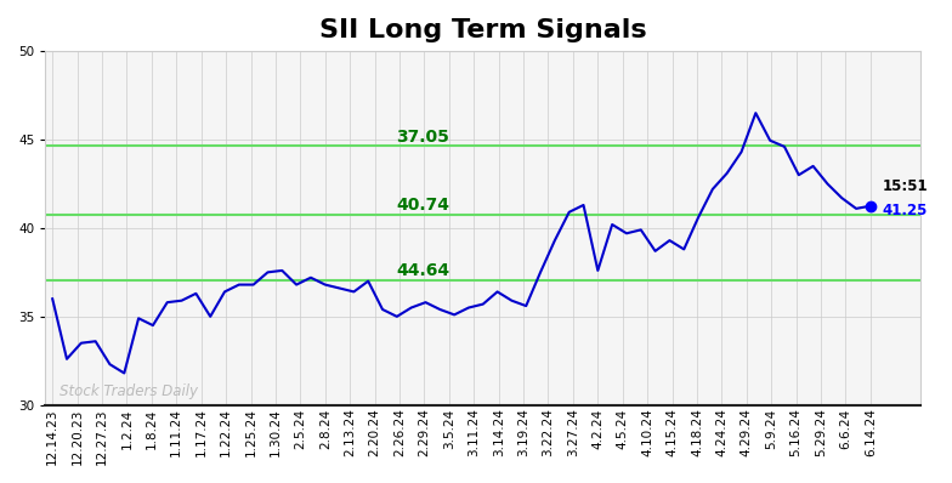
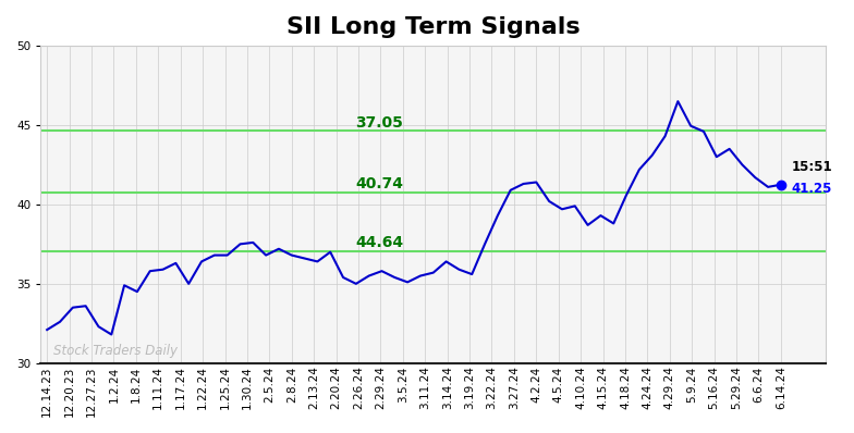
12.14.23: 36.0 -> 32.1
4.2.24: 37.6 -> 41.4
